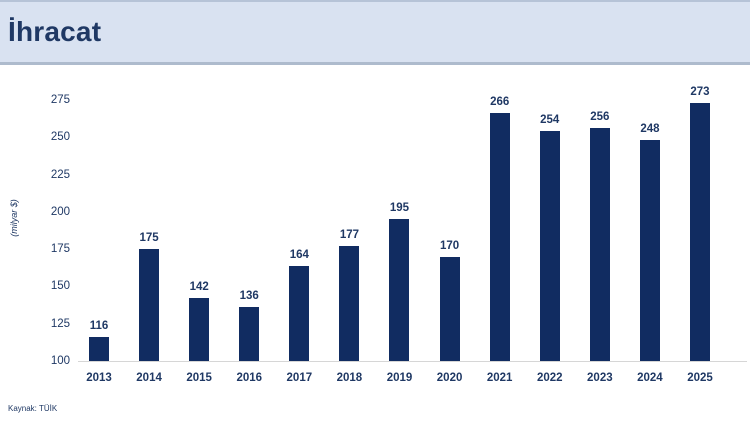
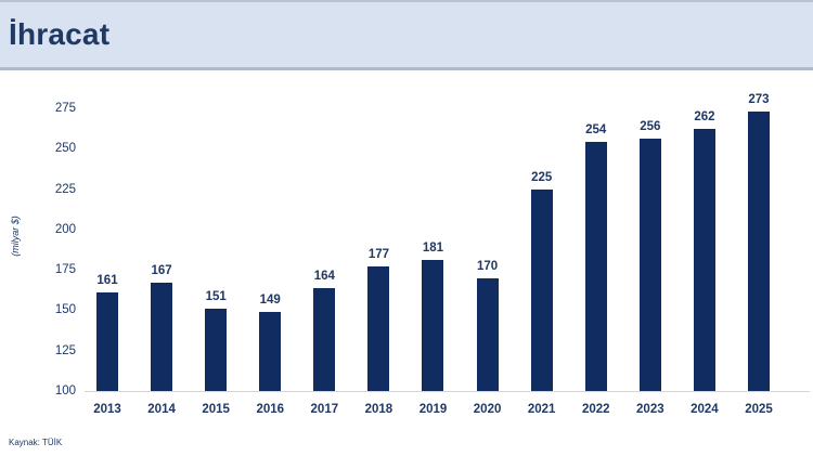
2013: 116 -> 161
2014: 175 -> 167
2015: 142 -> 151
2016: 136 -> 149
2019: 195 -> 181
2021: 266 -> 225
2024: 248 -> 262
